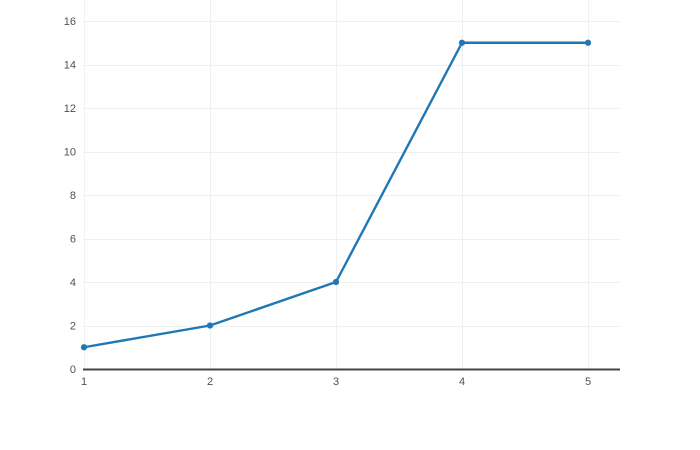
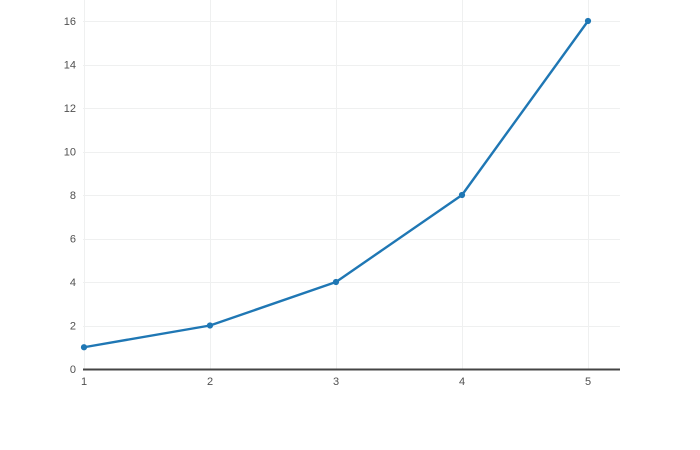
4: 15 -> 8
5: 15 -> 16
